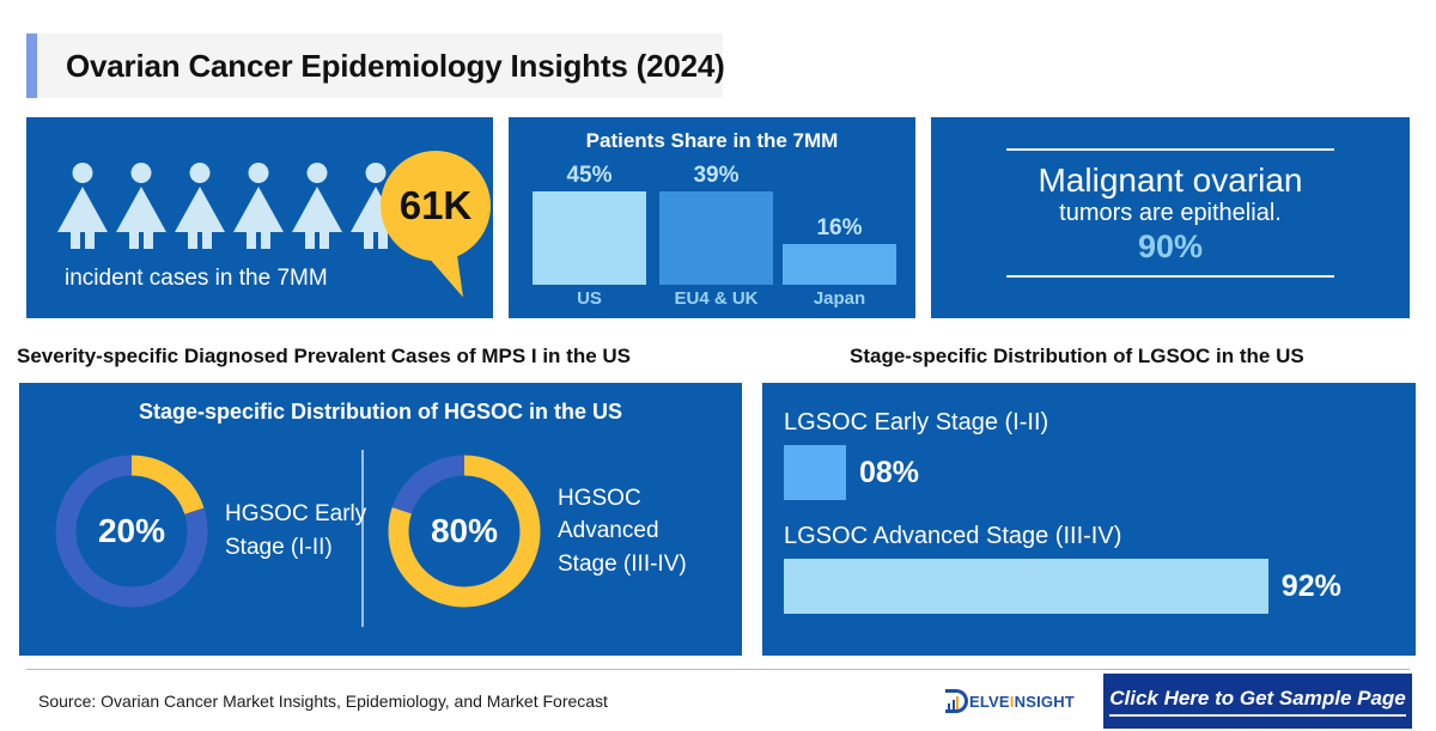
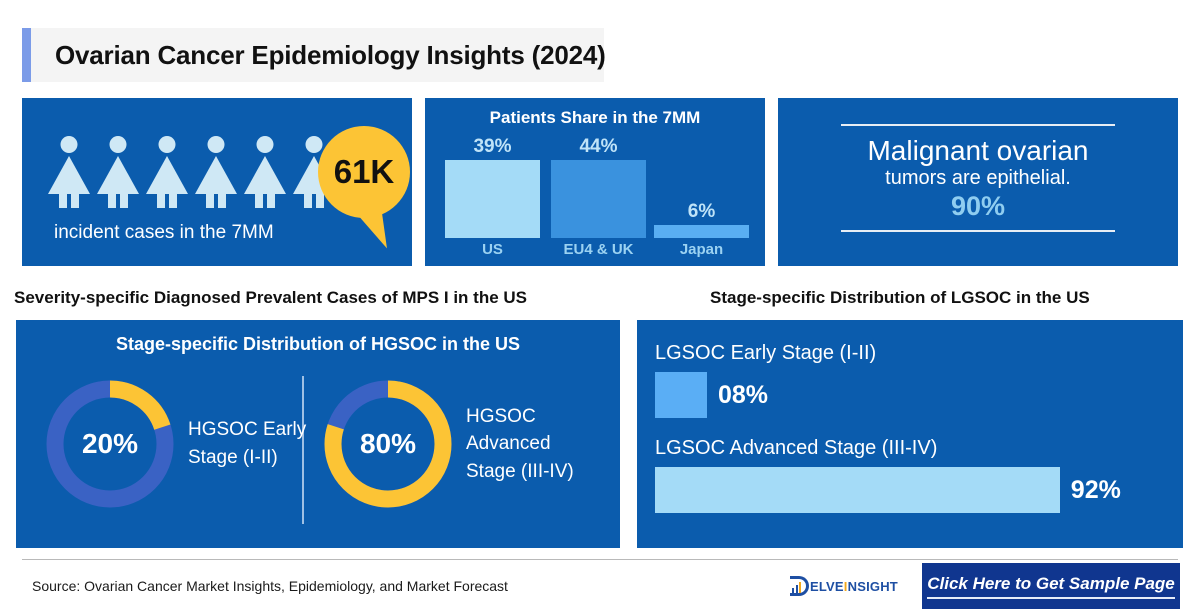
Patients Share in the 7MM/US: 45% -> 39%
Patients Share in the 7MM/EU4 & UK: 39% -> 44%
Patients Share in the 7MM/Japan: 16% -> 6%
